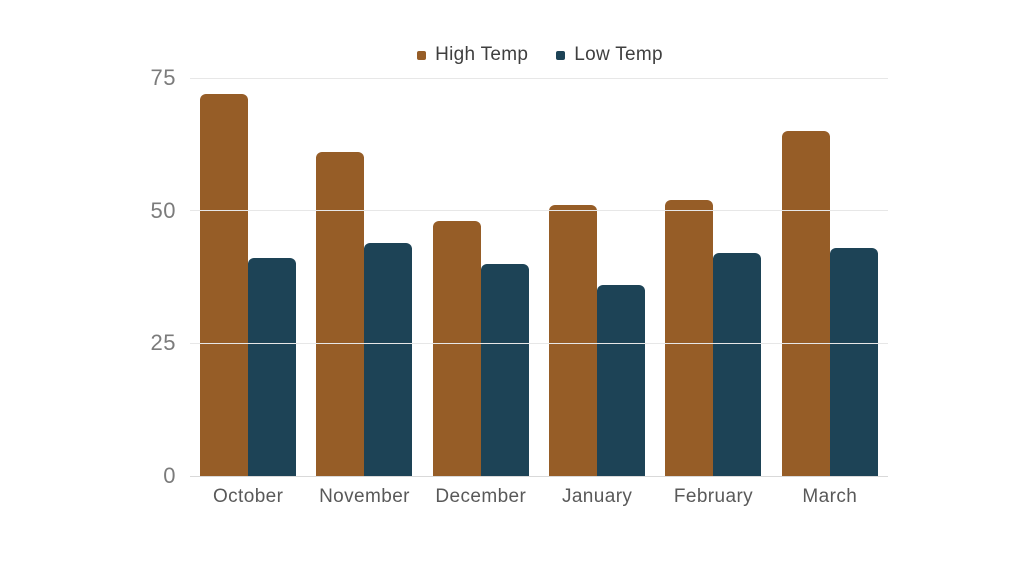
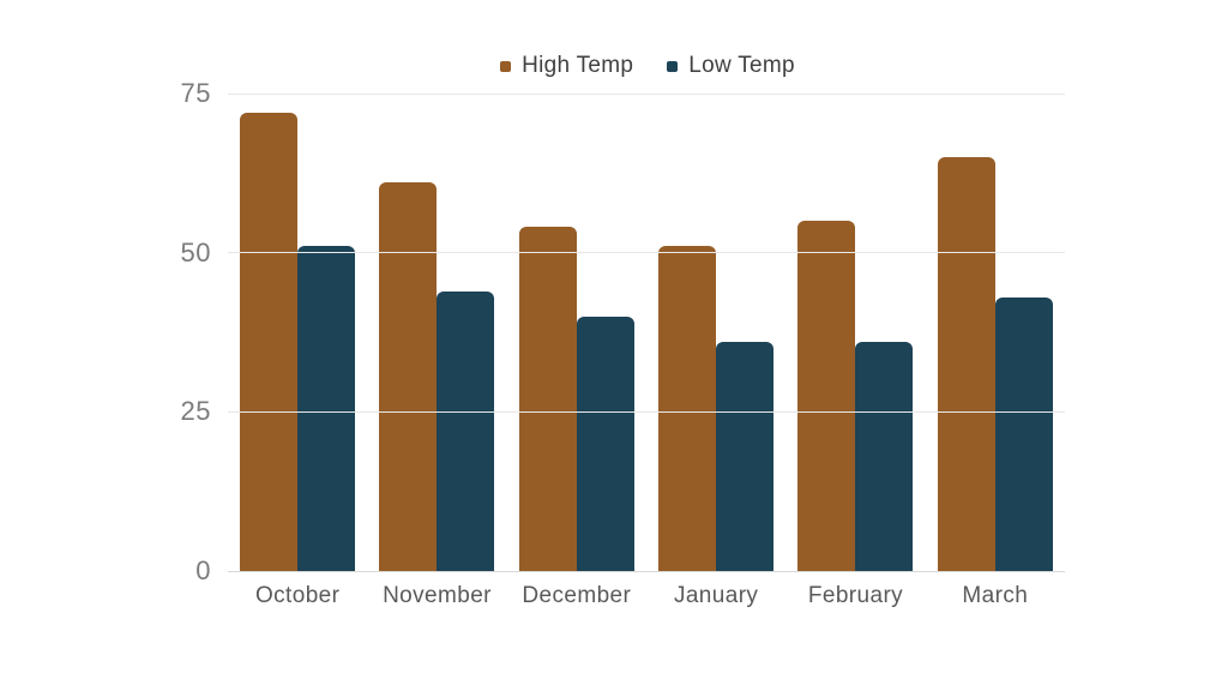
Low Temp/October: 41 -> 51
High Temp/December: 48 -> 54
High Temp/February: 52 -> 55
Low Temp/February: 42 -> 36
